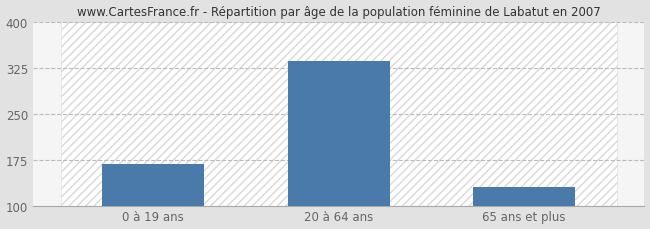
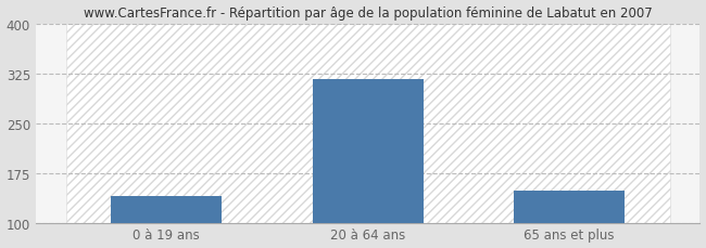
0 à 19 ans: 168 -> 140
20 à 64 ans: 336 -> 316
65 ans et plus: 130 -> 148
